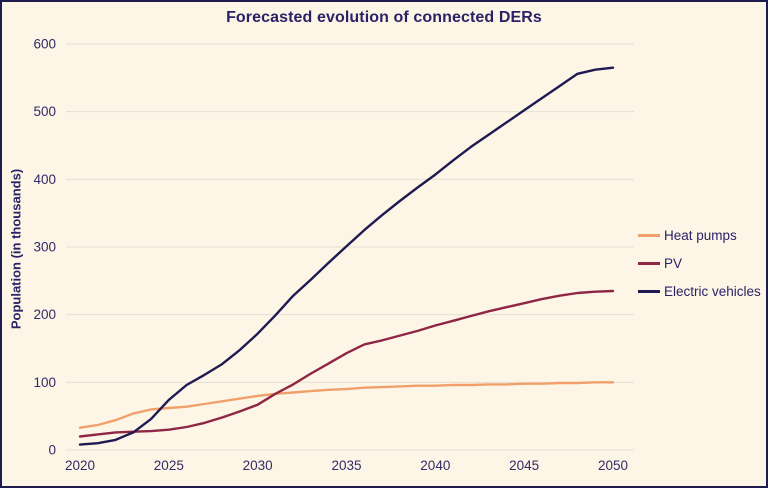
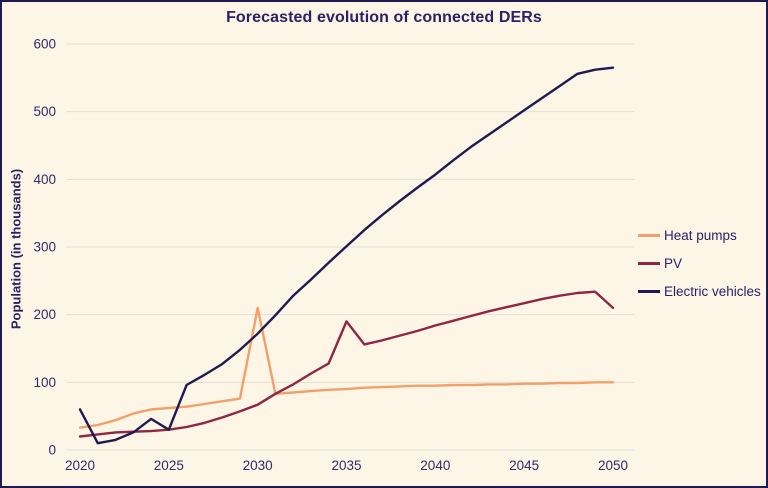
Electric vehicles/2020: 10 -> 60
Electric vehicles/2025: 70 -> 30
Heat pumps/2030: 80 -> 210
PV/2035: 140 -> 190
PV/2050: 240 -> 210
